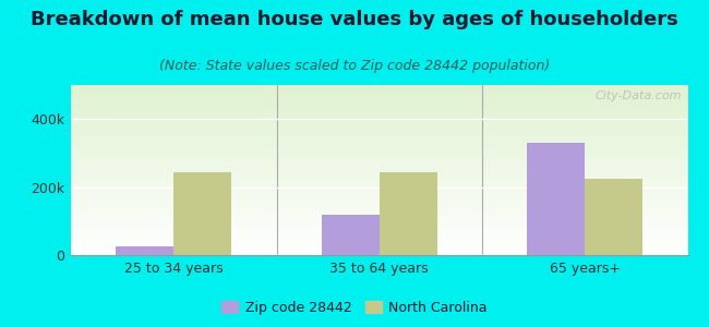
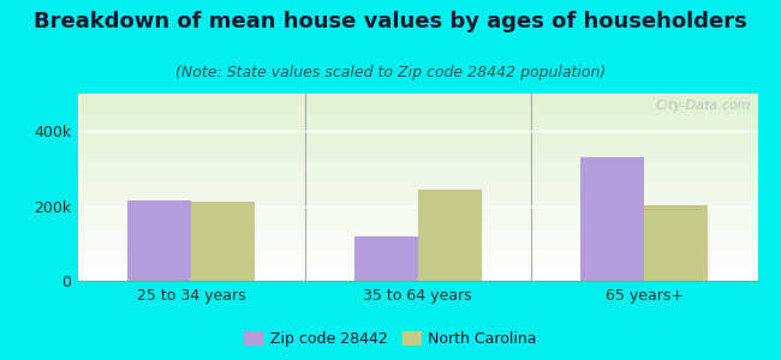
Zip code 28442/25 to 34 years: 25k -> 215k
North Carolina/25 to 34 years: 245k -> 213k
North Carolina/65 years+: 225k -> 203k
